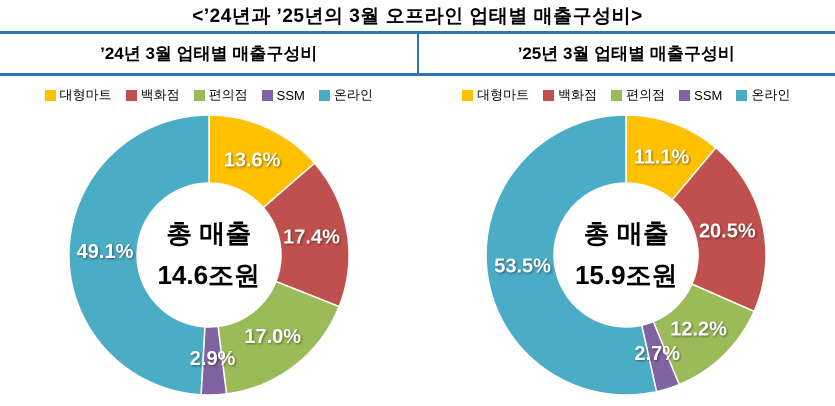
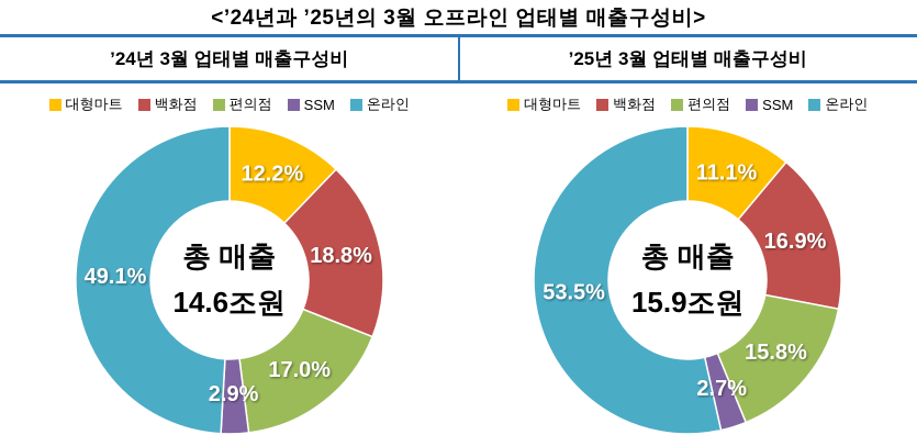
’24년 3월 업태별 매출구성비/대형마트: 13.6% -> 12.2%
’24년 3월 업태별 매출구성비/백화점: 17.4% -> 18.8%
’25년 3월 업태별 매출구성비/백화점: 20.5% -> 16.9%
’25년 3월 업태별 매출구성비/편의점: 12.2% -> 15.8%
